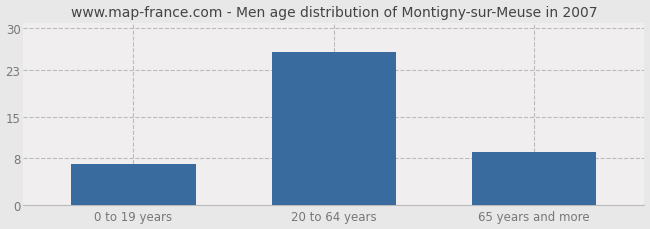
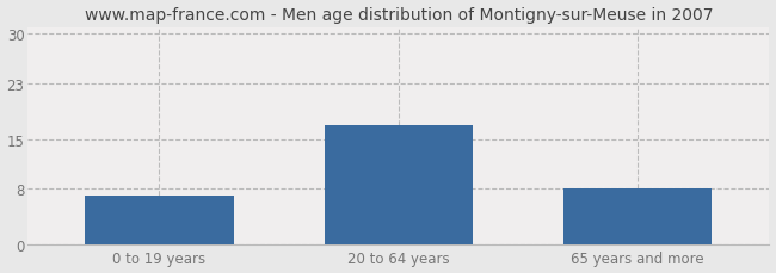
20 to 64 years: 26 -> 17
65 years and more: 9 -> 8
